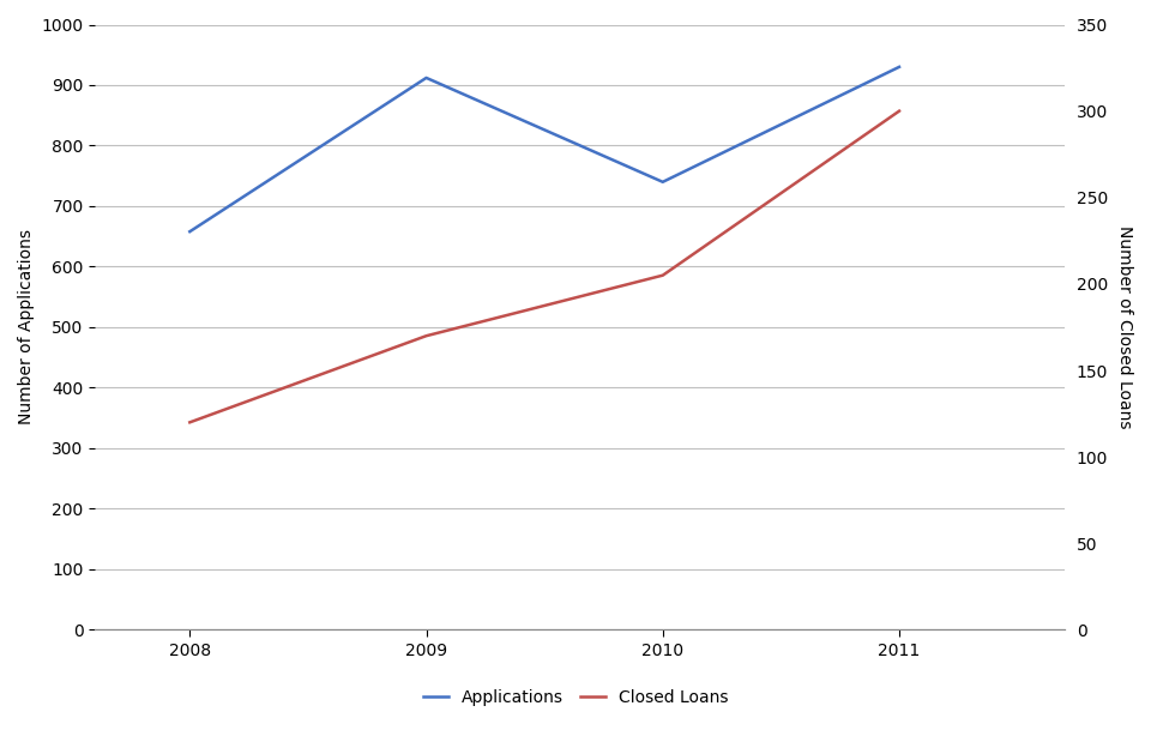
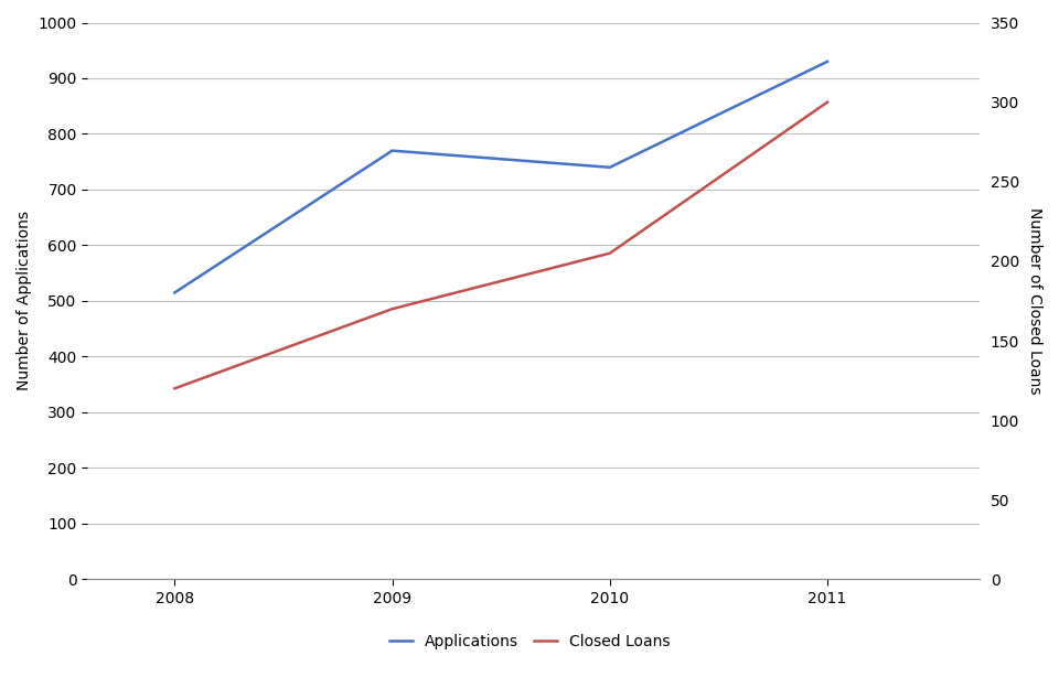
Applications/2008: 658 -> 515
Applications/2009: 912 -> 770
